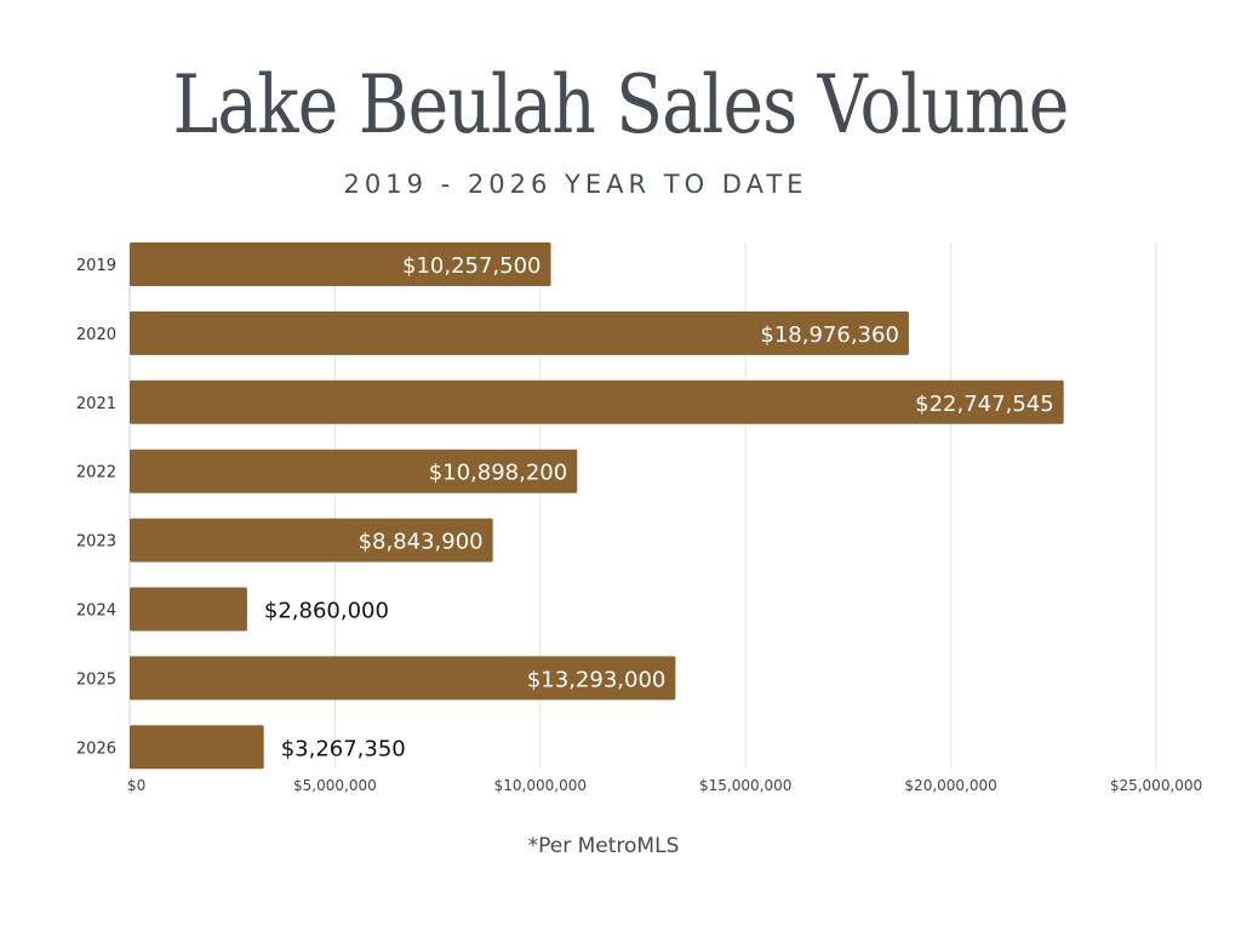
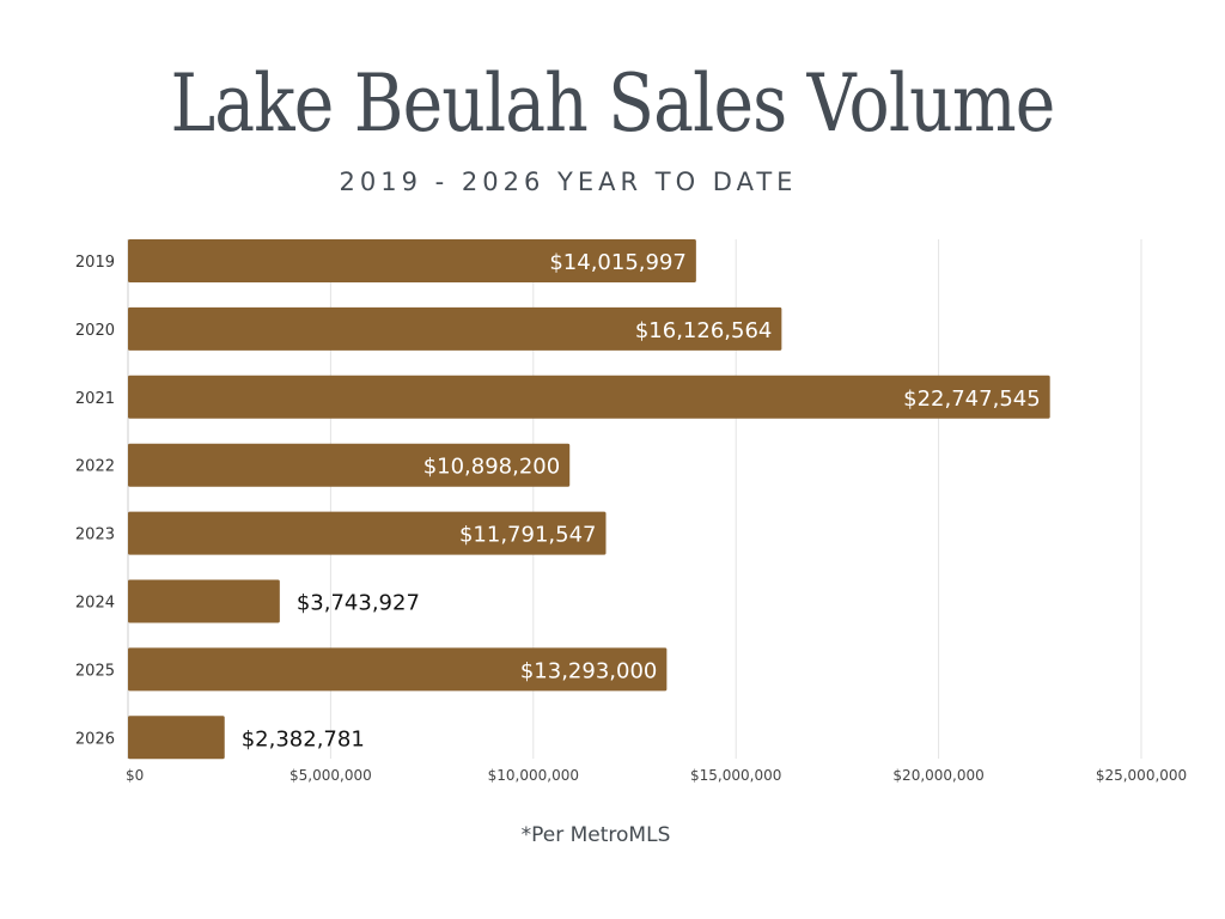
2019: $10,257,500 -> $14,015,997
2020: $18,976,360 -> $16,126,564
2023: $8,843,900 -> $11,791,547
2024: $2,860,000 -> $3,743,927
2026: $3,267,350 -> $2,382,781
